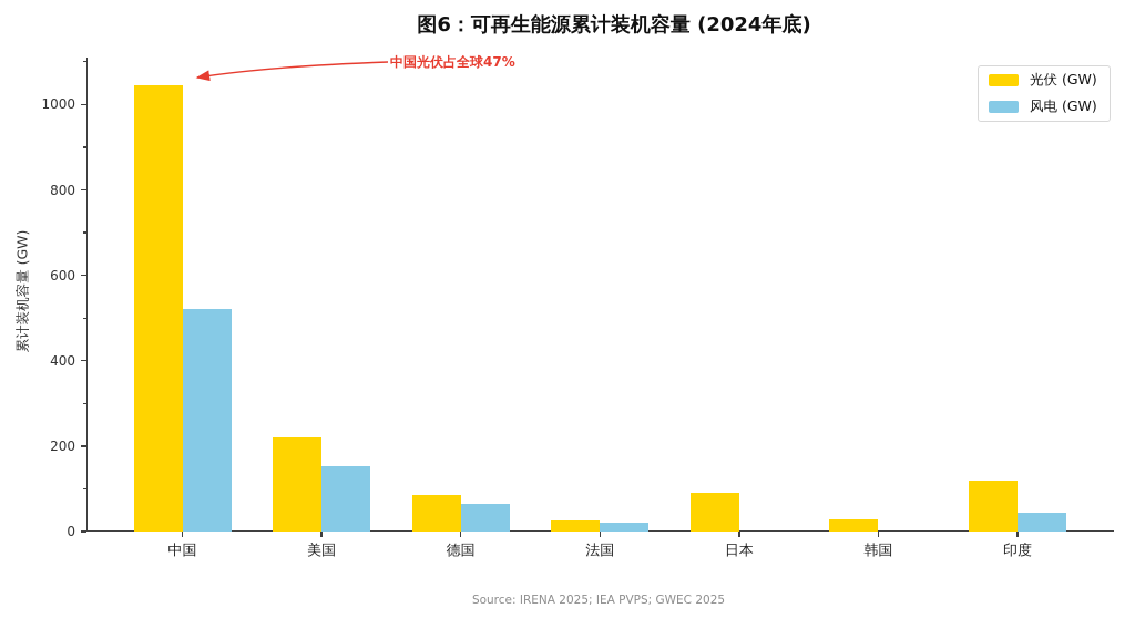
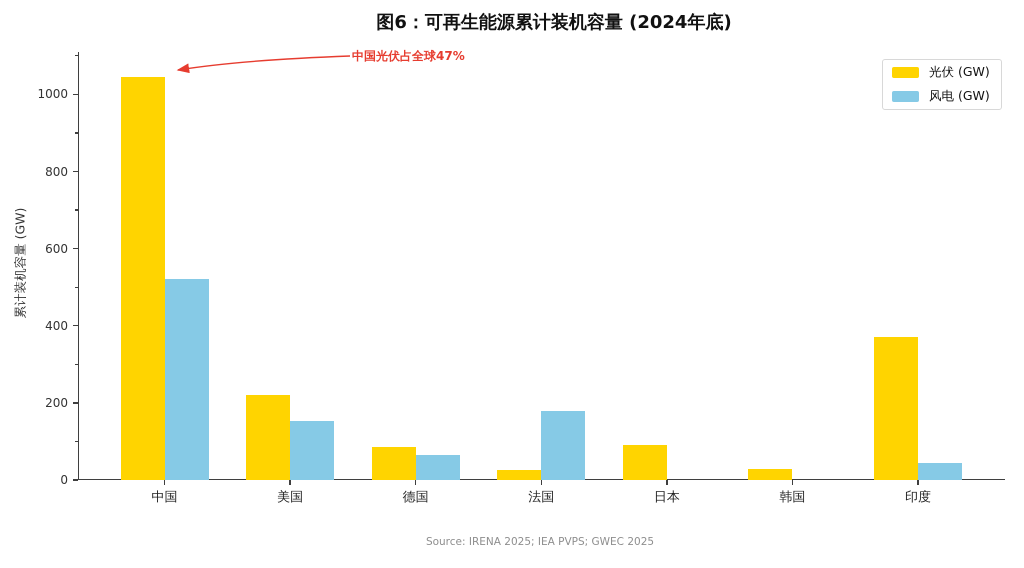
风电 (GW)/法国: 20 -> 180
光伏 (GW)/印度: 120 -> 370
